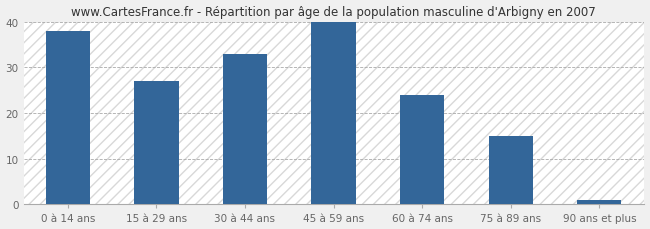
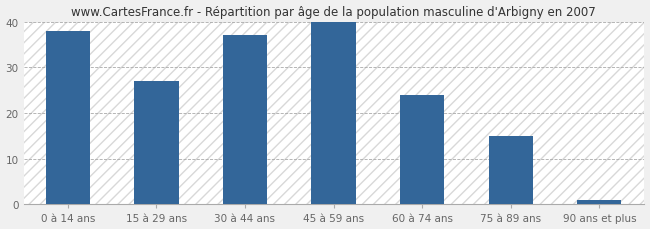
30 à 44 ans: 33 -> 37
